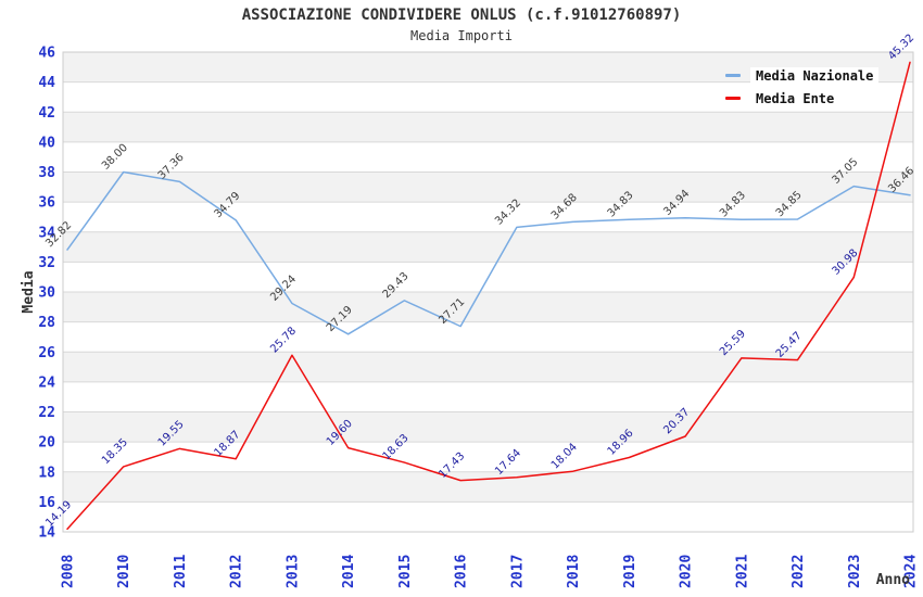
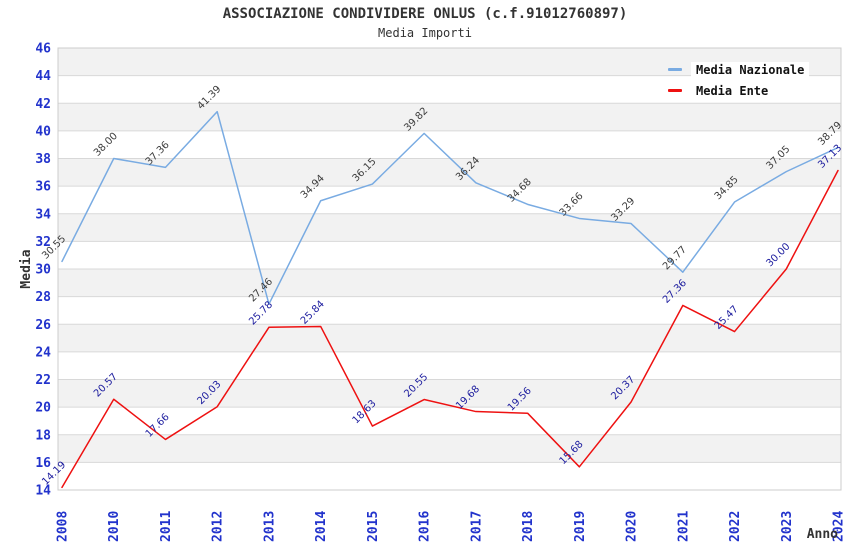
Media Nazionale/2008: 32.82 -> 30.55
Media Ente/2010: 18.35 -> 20.57
Media Ente/2011: 19.55 -> 17.66
Media Nazionale/2012: 34.79 -> 41.39
Media Ente/2012: 18.87 -> 20.03
Media Nazionale/2013: 29.24 -> 27.46
Media Nazionale/2014: 27.19 -> 34.94
Media Ente/2014: 19.60 -> 25.84
Media Nazionale/2015: 29.43 -> 36.15
Media Nazionale/2016: 27.71 -> 39.82
Media Ente/2016: 17.43 -> 20.55
Media Nazionale/2017: 34.32 -> 36.24
Media Ente/2017: 17.64 -> 19.68
Media Ente/2018: 18.04 -> 19.56
Media Nazionale/2019: 34.83 -> 33.66
Media Ente/2019: 18.96 -> 15.68
Media Nazionale/2020: 34.94 -> 33.29
Media Nazionale/2021: 34.83 -> 29.77
Media Ente/2021: 25.59 -> 27.36
Media Ente/2023: 30.98 -> 30.00
Media Nazionale/2024: 36.46 -> 38.79
Media Ente/2024: 45.32 -> 37.13
